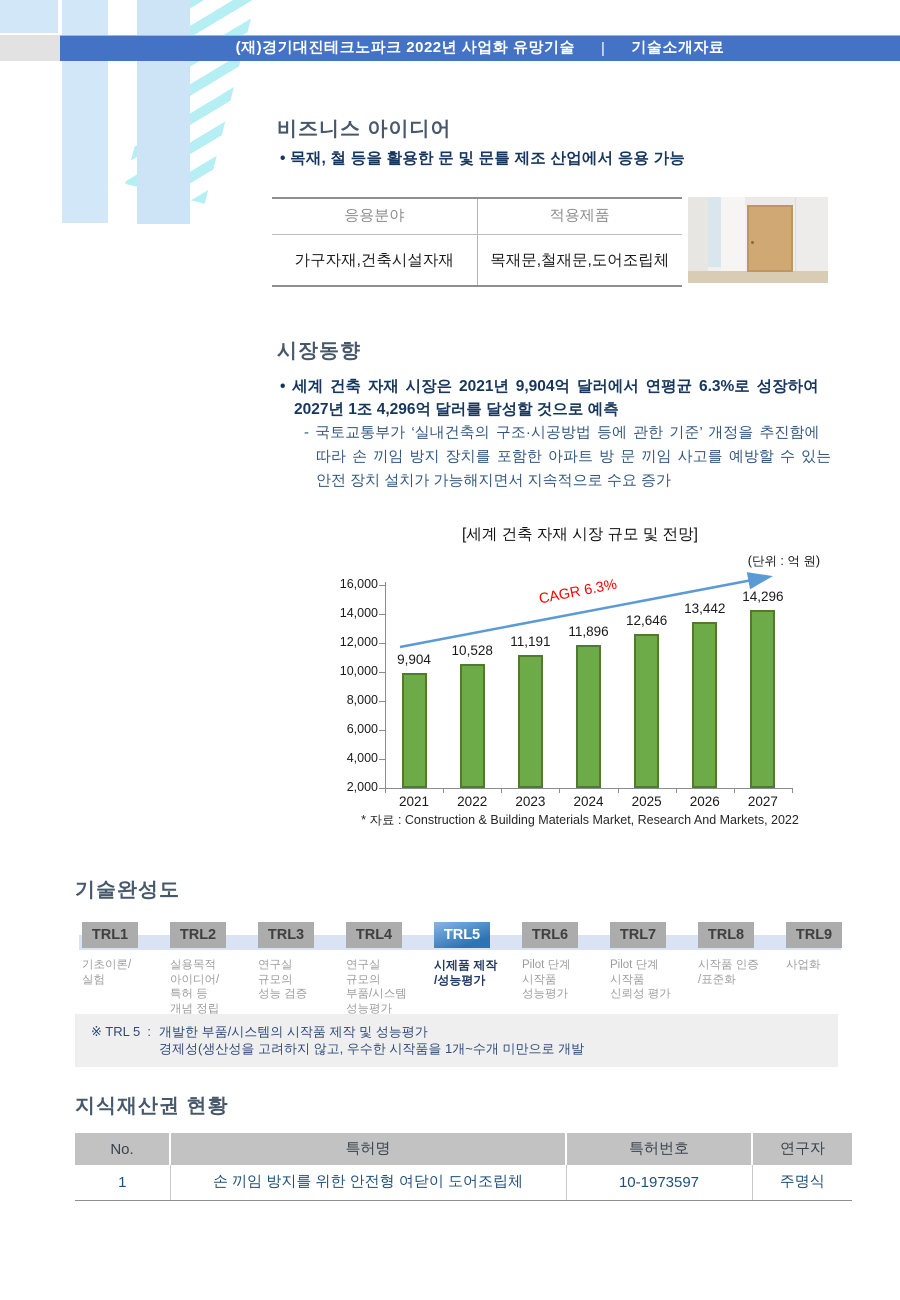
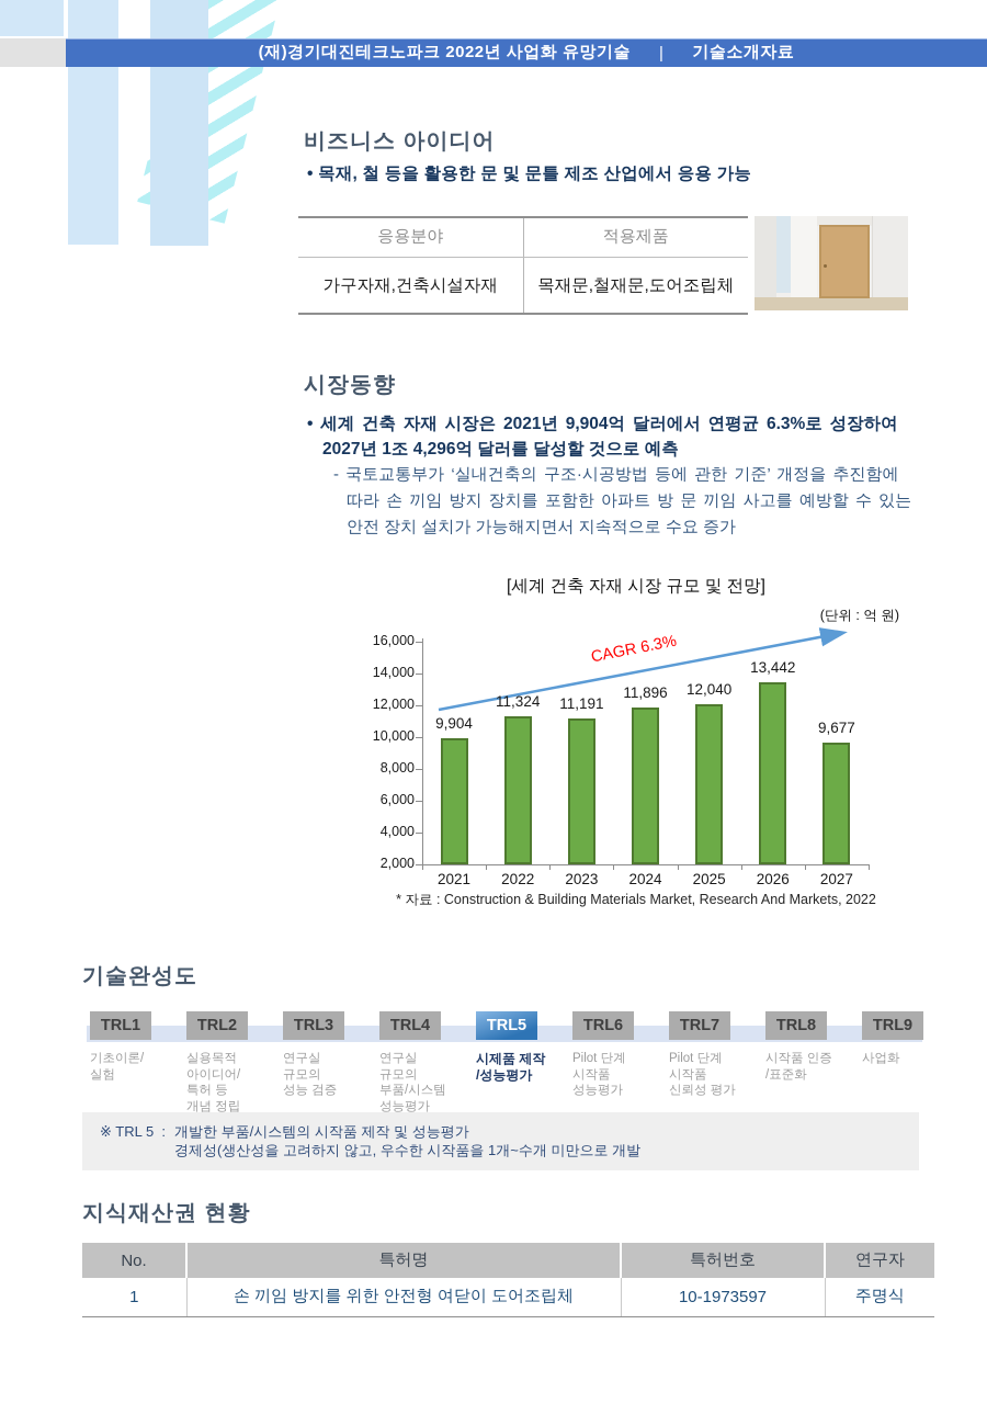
2022: 10,528 -> 11,324
2025: 12,646 -> 12,040
2027: 14,296 -> 9,677
